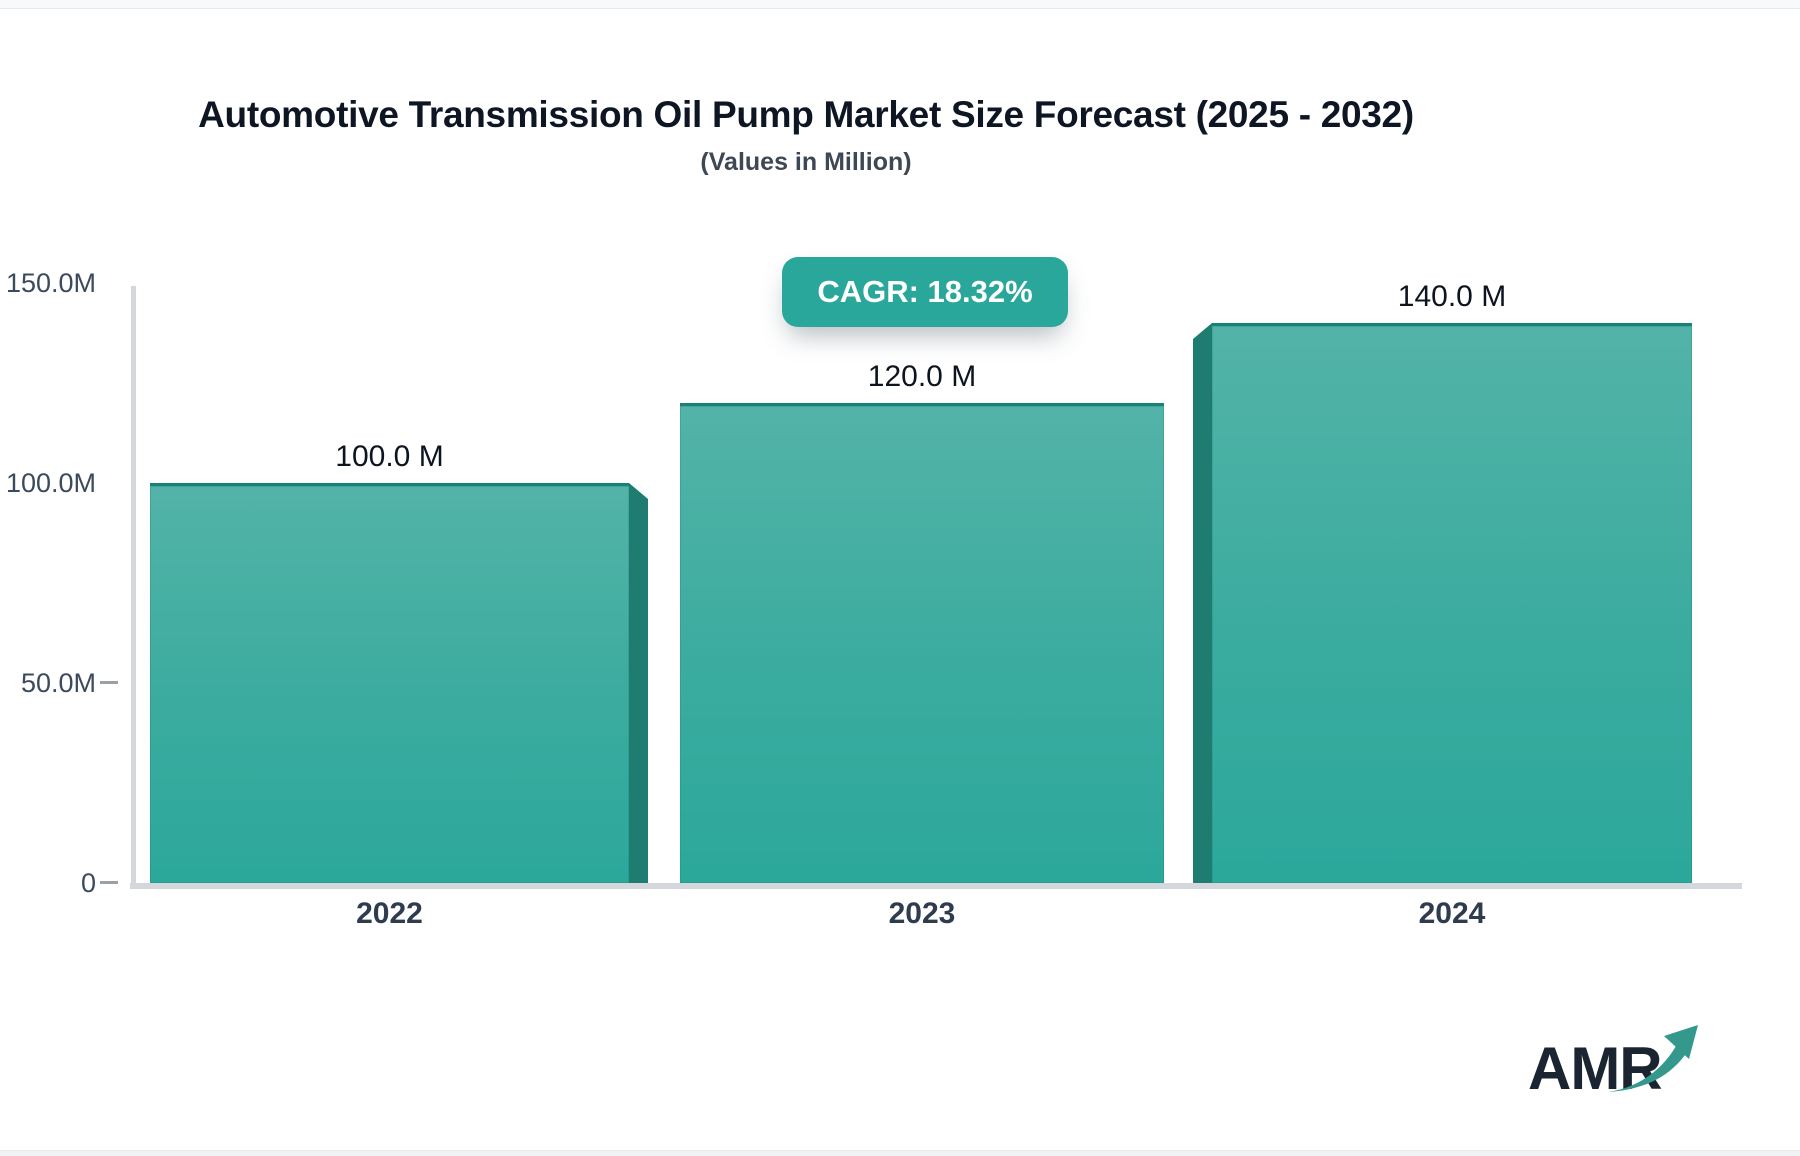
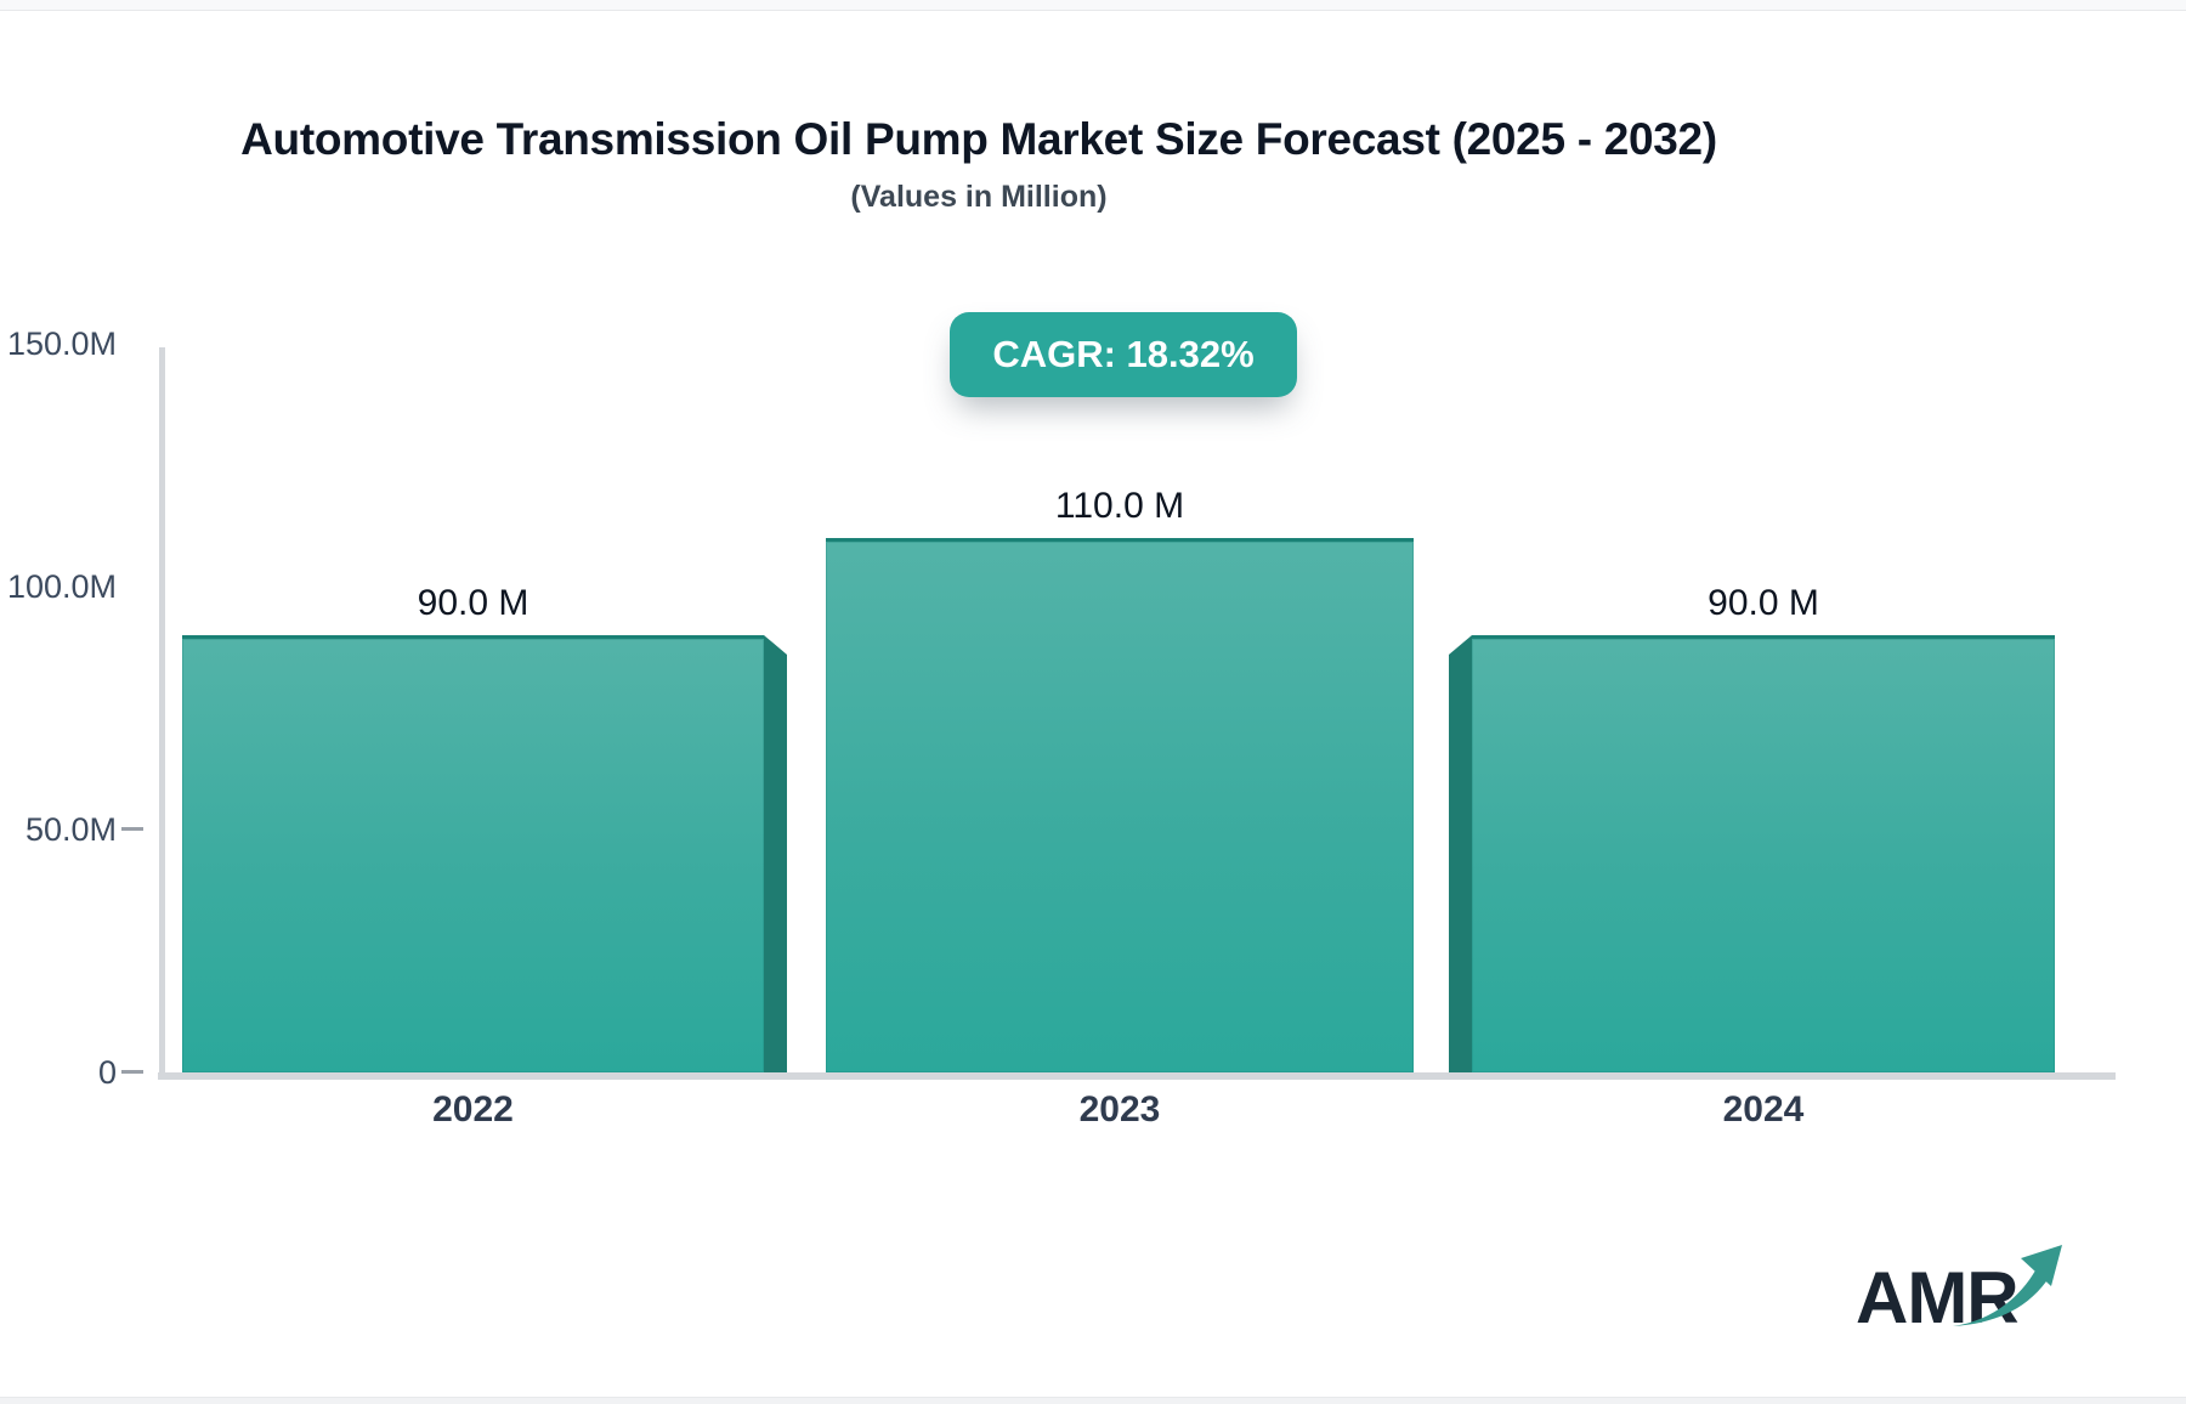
2022: 100.0 -> 90.0
2023: 120.0 -> 110.0
2024: 140.0 -> 90.0
